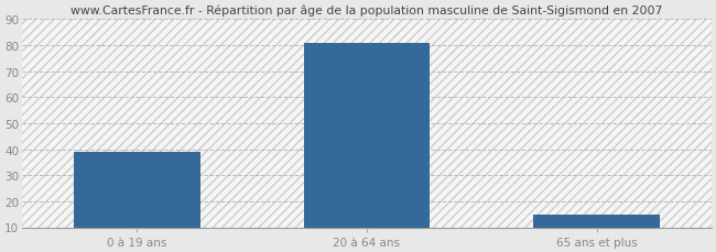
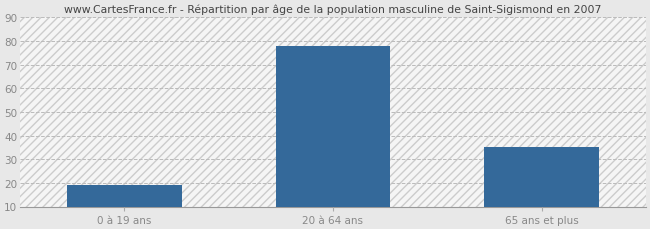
0 à 19 ans: 39 -> 19
20 à 64 ans: 81 -> 78
65 ans et plus: 15 -> 35
